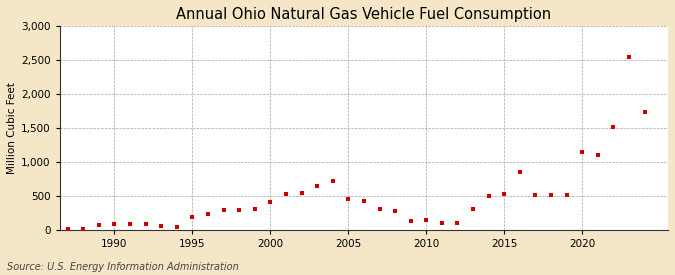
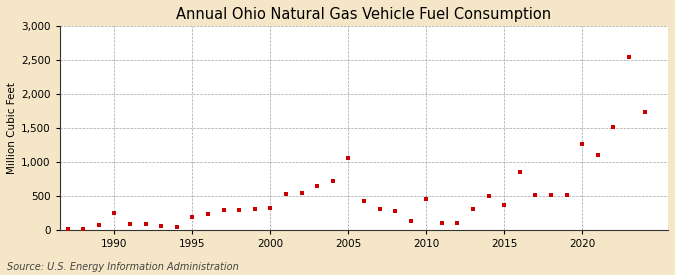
1990: 80 -> 240
2000: 410 -> 320
2005: 450 -> 1,060
2010: 150 -> 460
2015: 520 -> 360
2020: 1,140 -> 1,260
